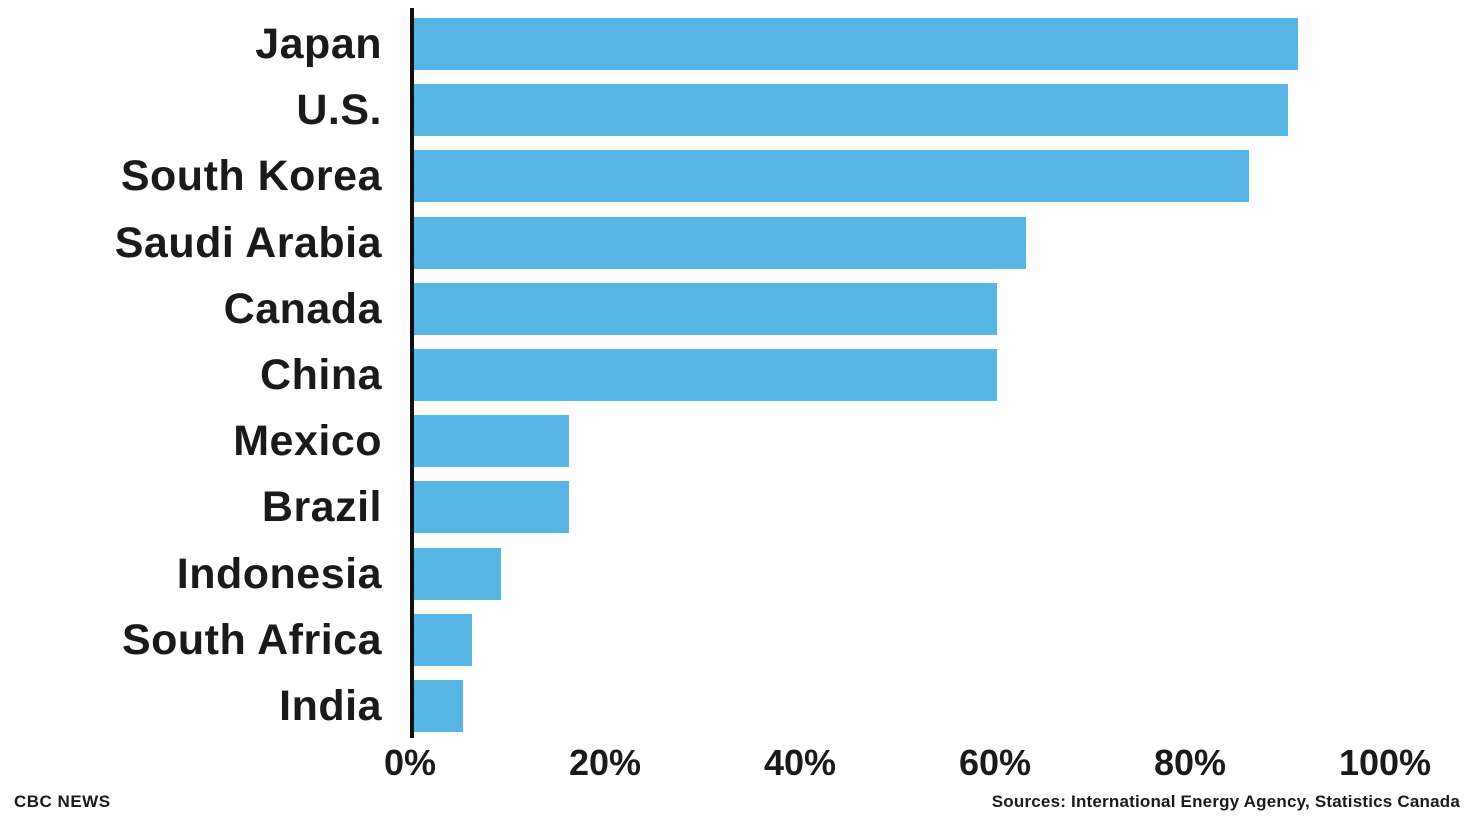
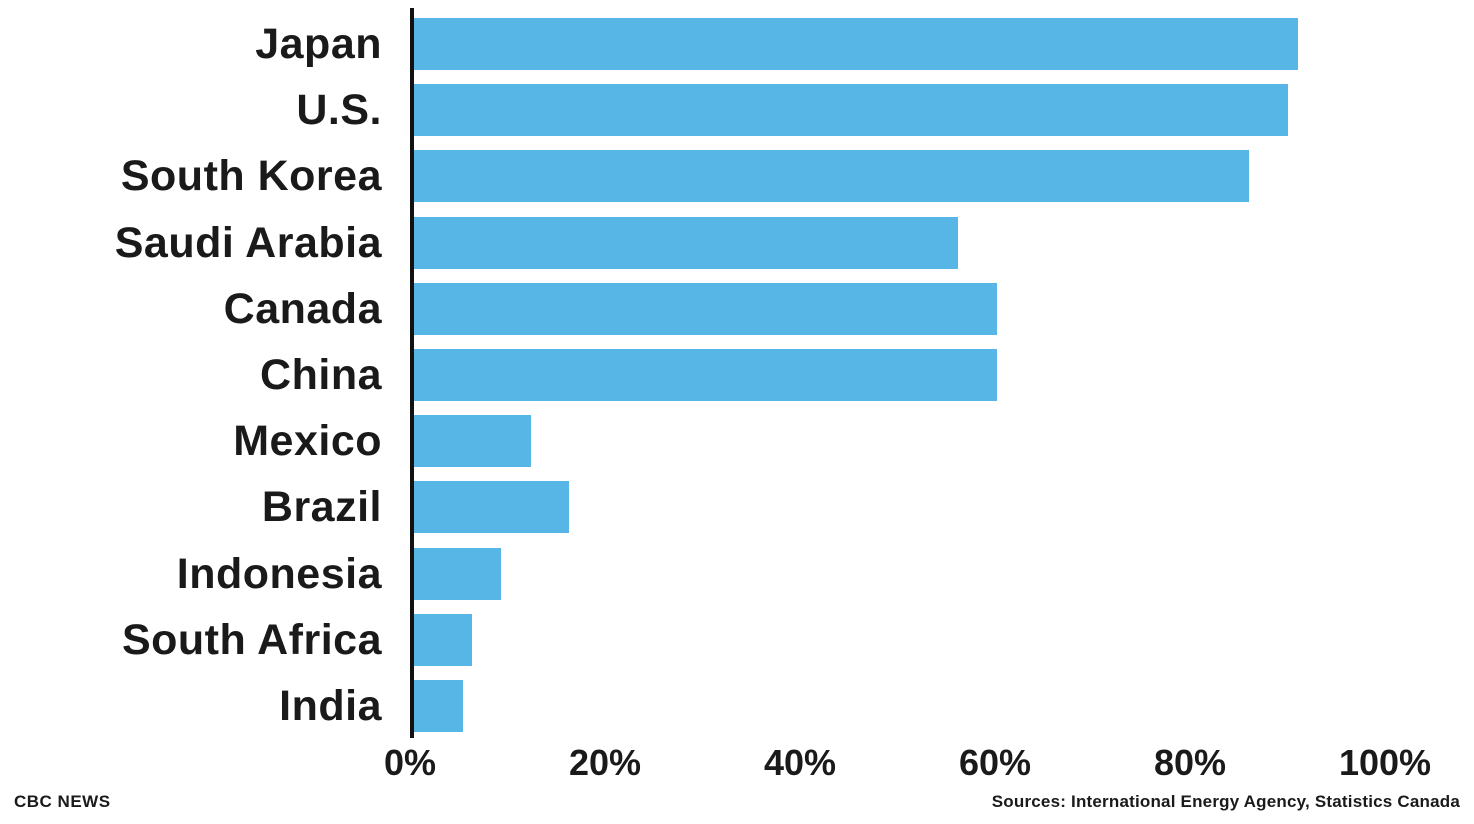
Saudi Arabia: 63% -> 56%
Mexico: 16% -> 12%
